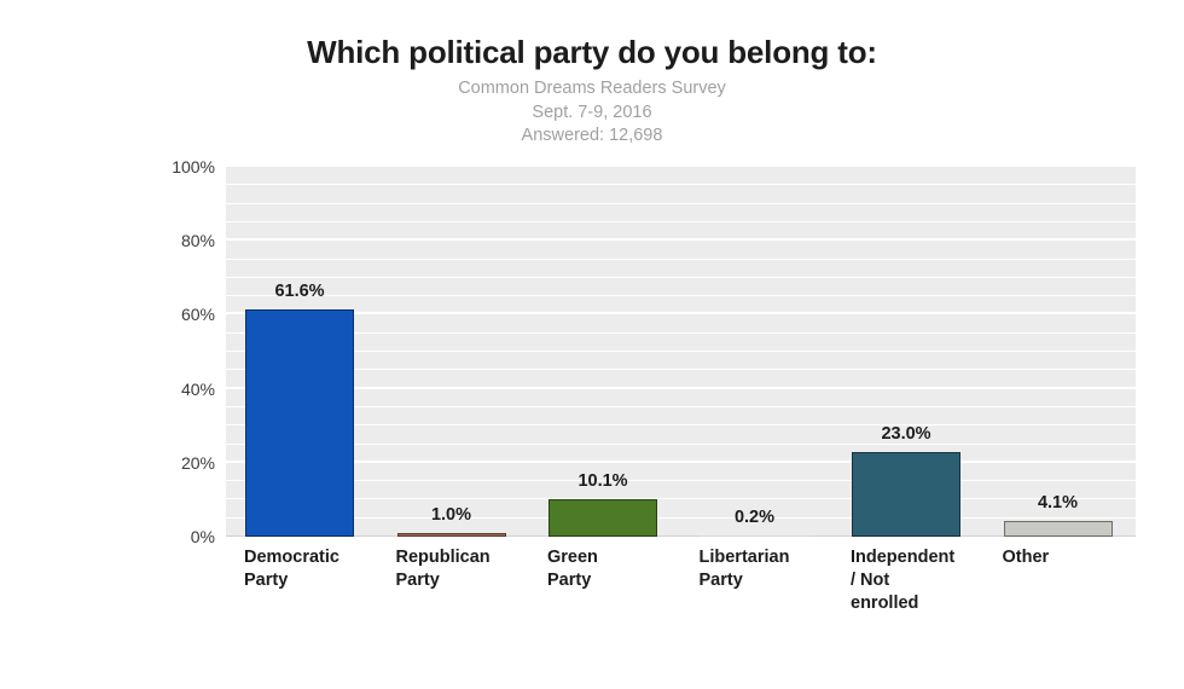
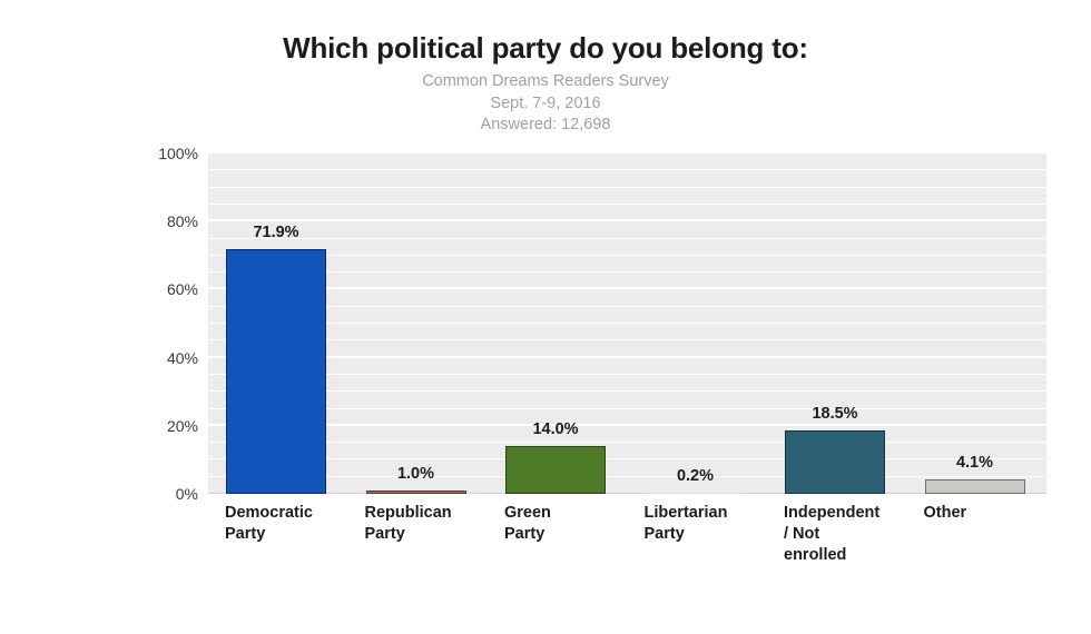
Democratic Party: 61.6% -> 71.9%
Green Party: 10.1% -> 14.0%
Independent / Not enrolled: 23.0% -> 18.5%
